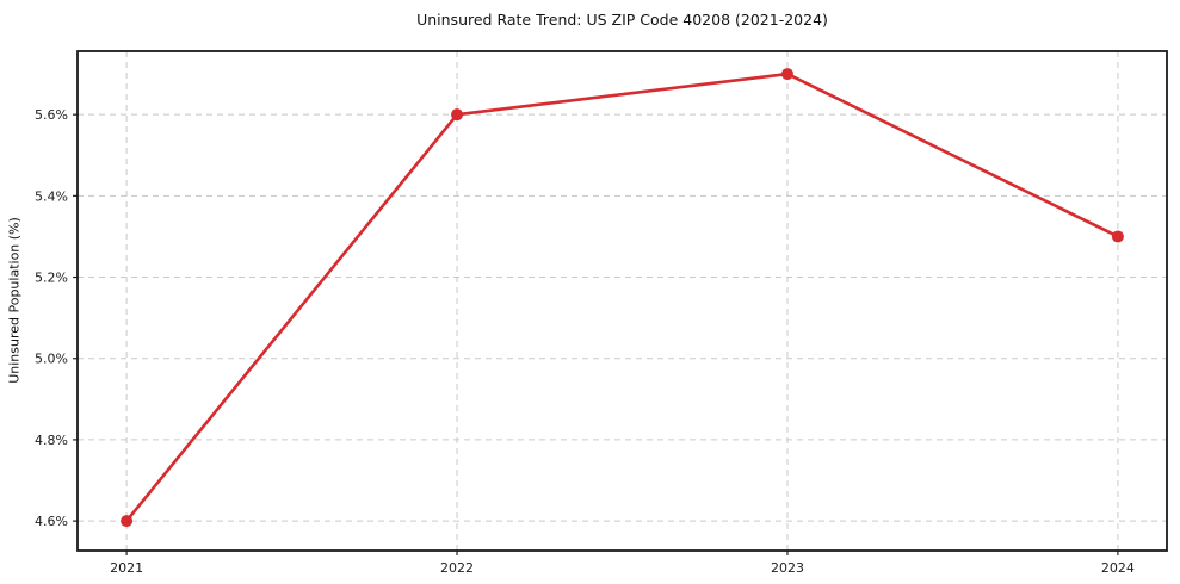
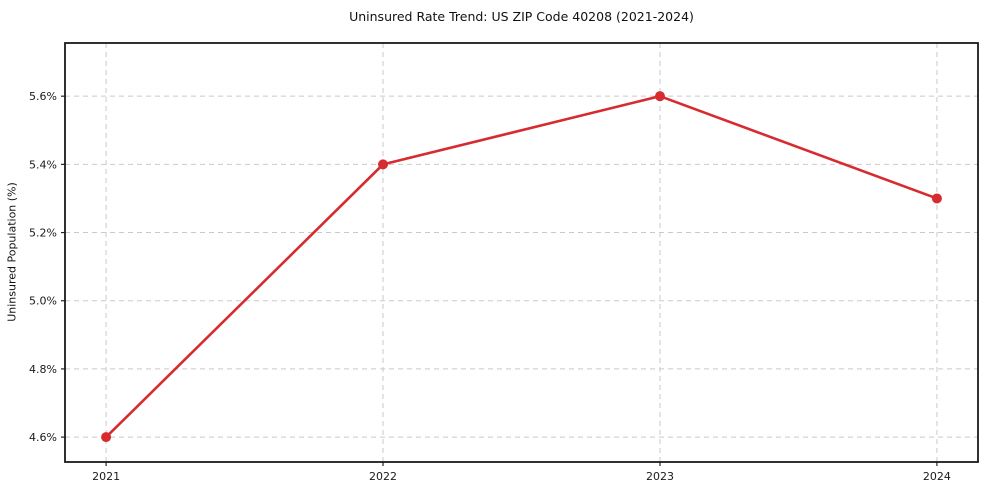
2022: 5.6% -> 5.4%
2023: 5.7% -> 5.6%
